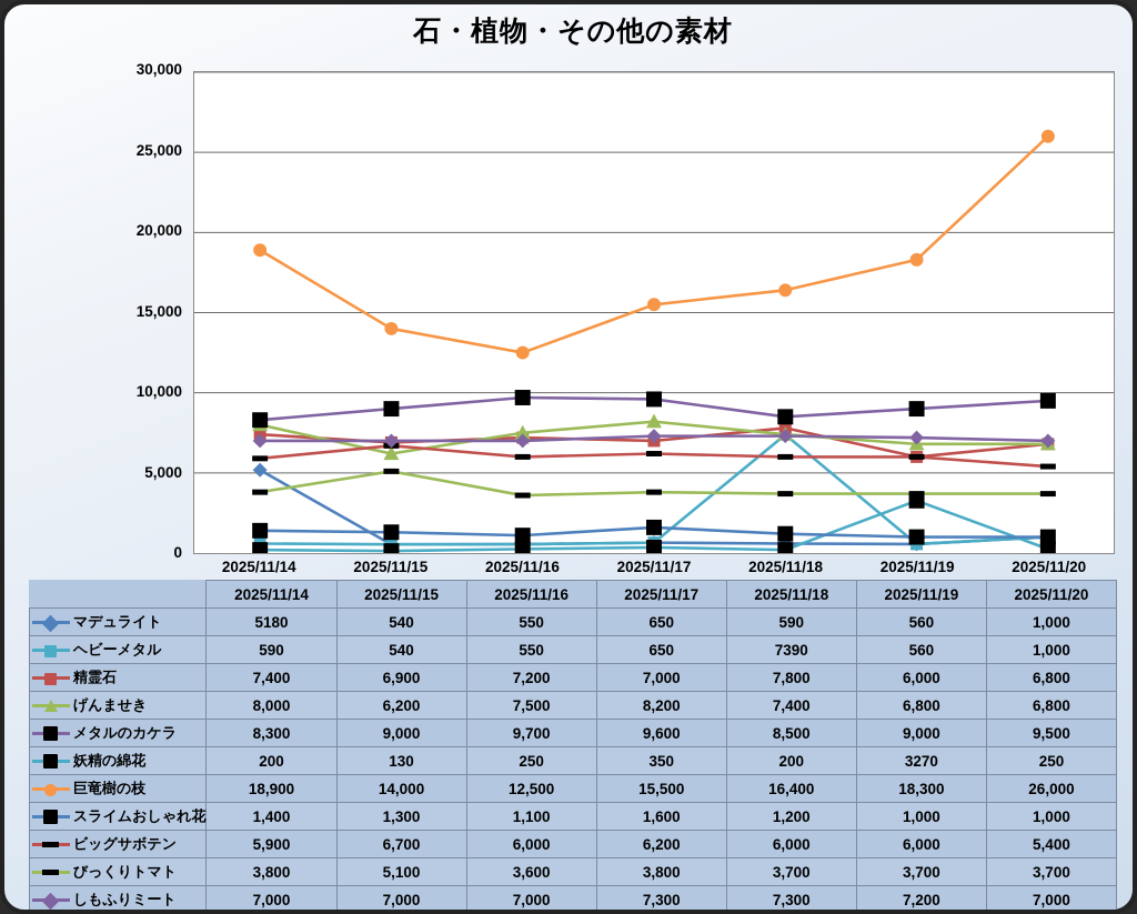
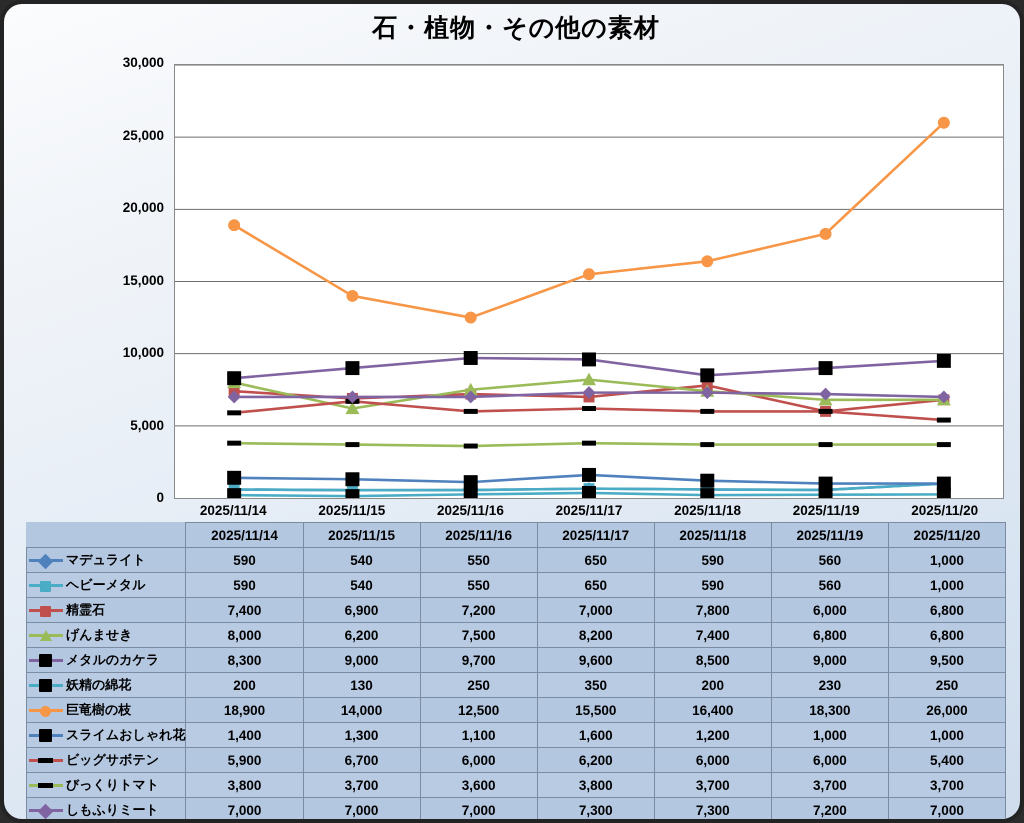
マデュライト/2025/11/14: 5180 -> 590
びっくりトマト/2025/11/15: 5,100 -> 3,700
ヘビーメタル/2025/11/18: 7390 -> 590
妖精の綿花/2025/11/19: 3270 -> 230
